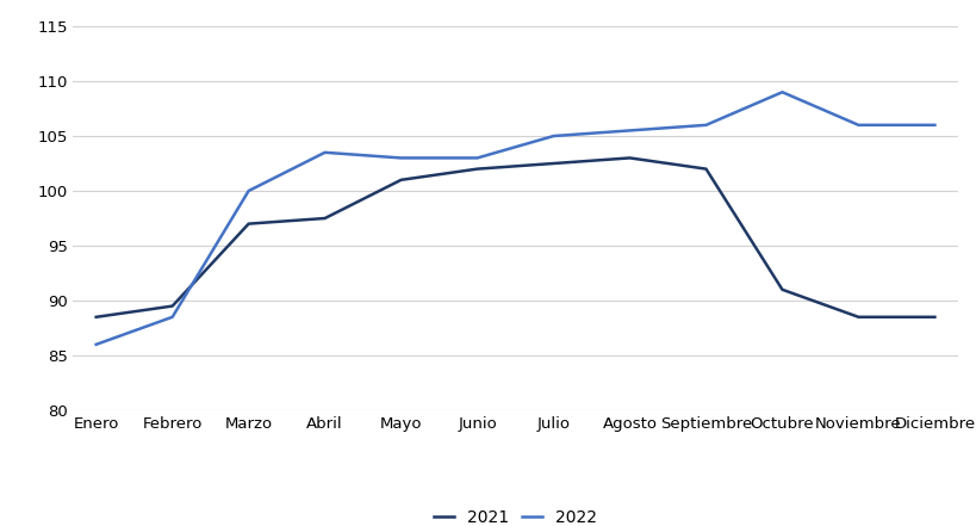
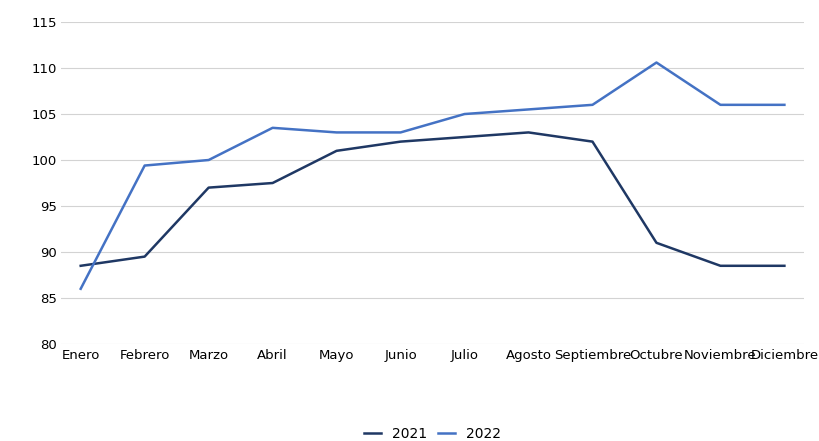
2022/Febrero: 88.5 -> 99.4
2022/Octubre: 109.0 -> 110.6
